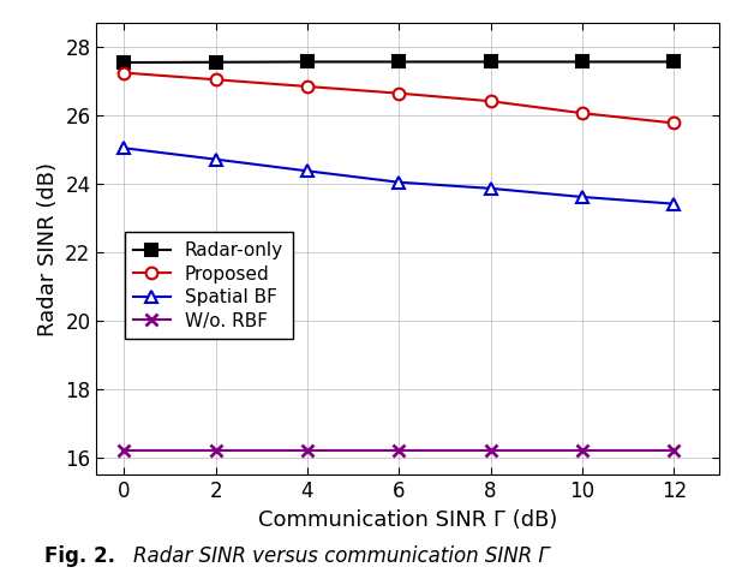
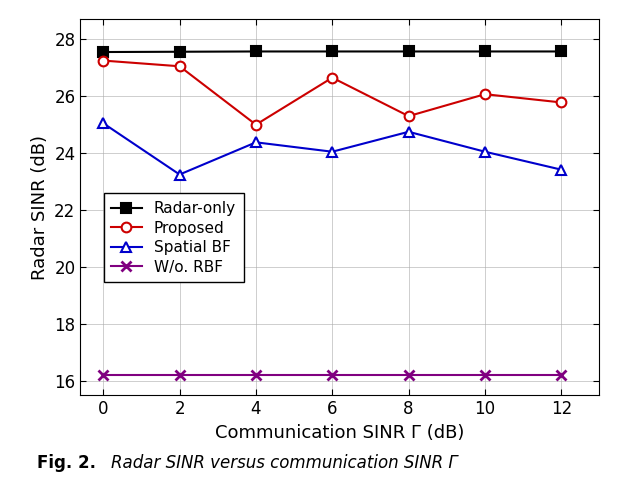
Spatial BF/2: 24.72 -> 23.25
Proposed/4: 26.85 -> 25.00
Proposed/8: 26.42 -> 25.30
Spatial BF/8: 23.87 -> 24.75
Spatial BF/10: 23.62 -> 24.05
